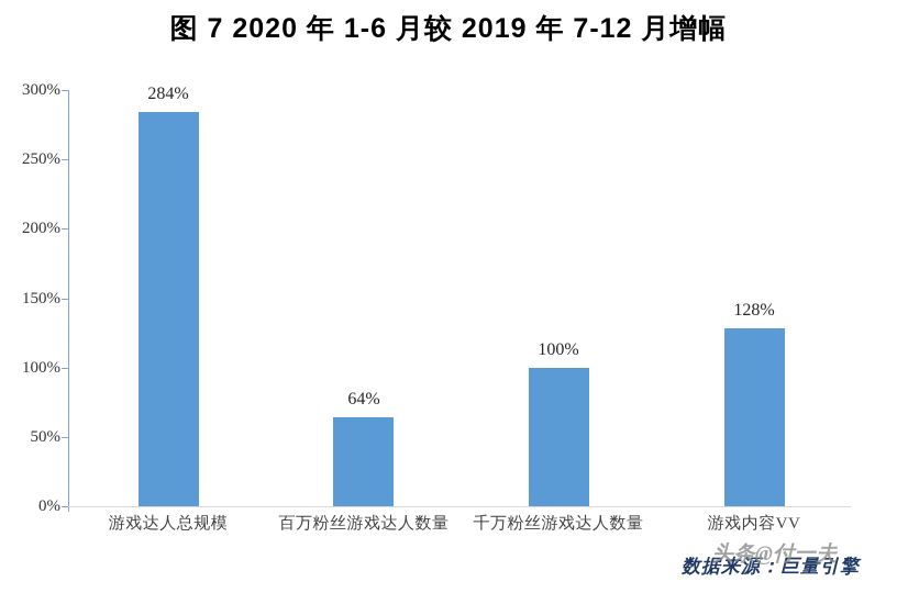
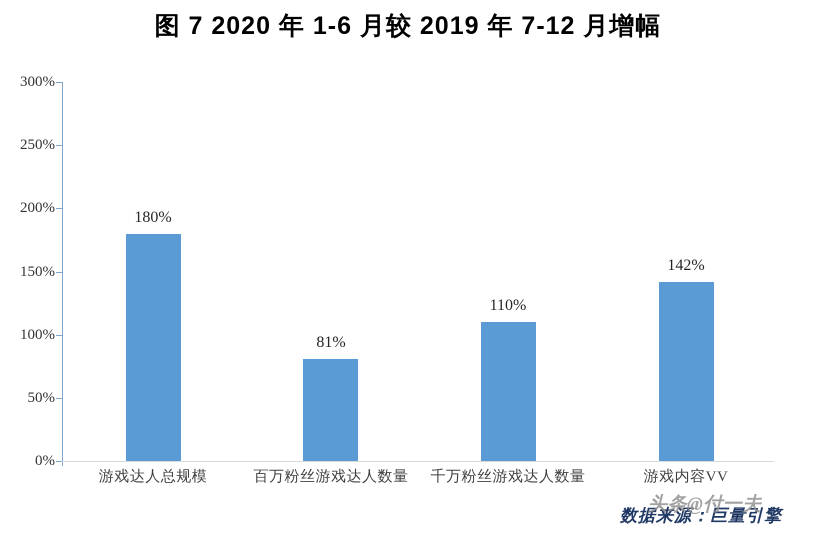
游戏达人总规模: 284% -> 180%
百万粉丝游戏达人数量: 64% -> 81%
千万粉丝游戏达人数量: 100% -> 110%
游戏内容VV: 128% -> 142%
